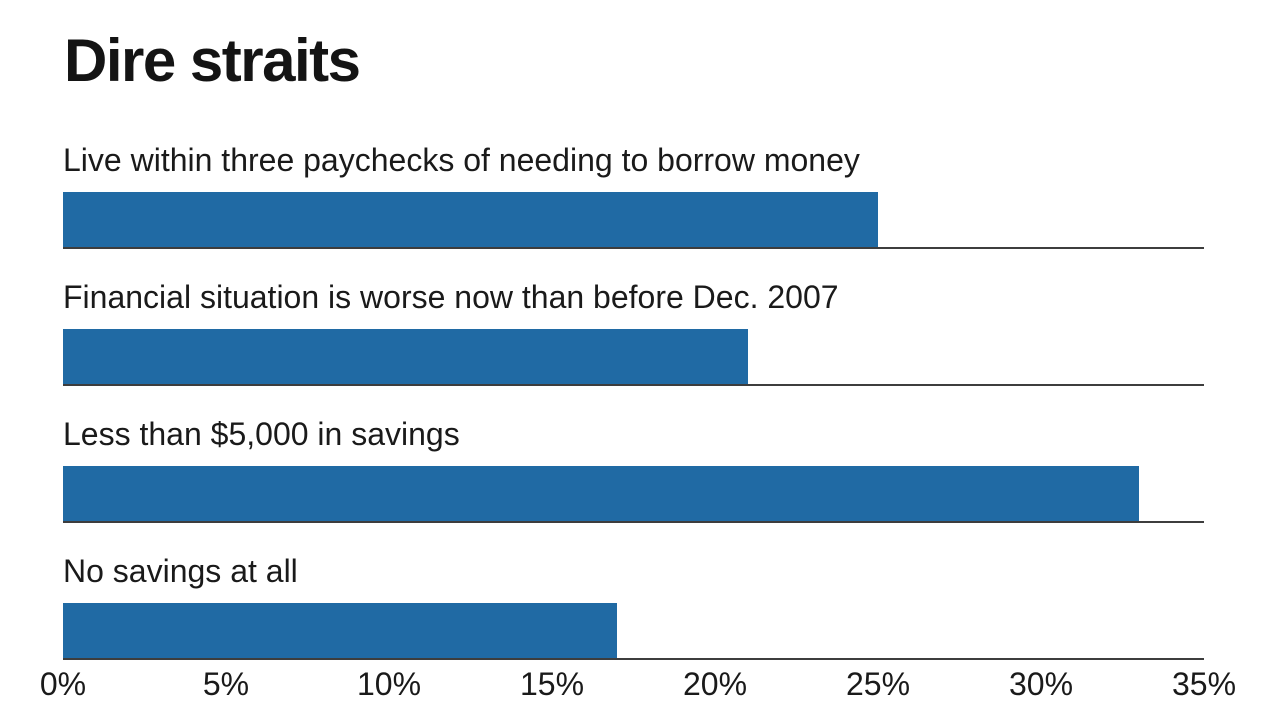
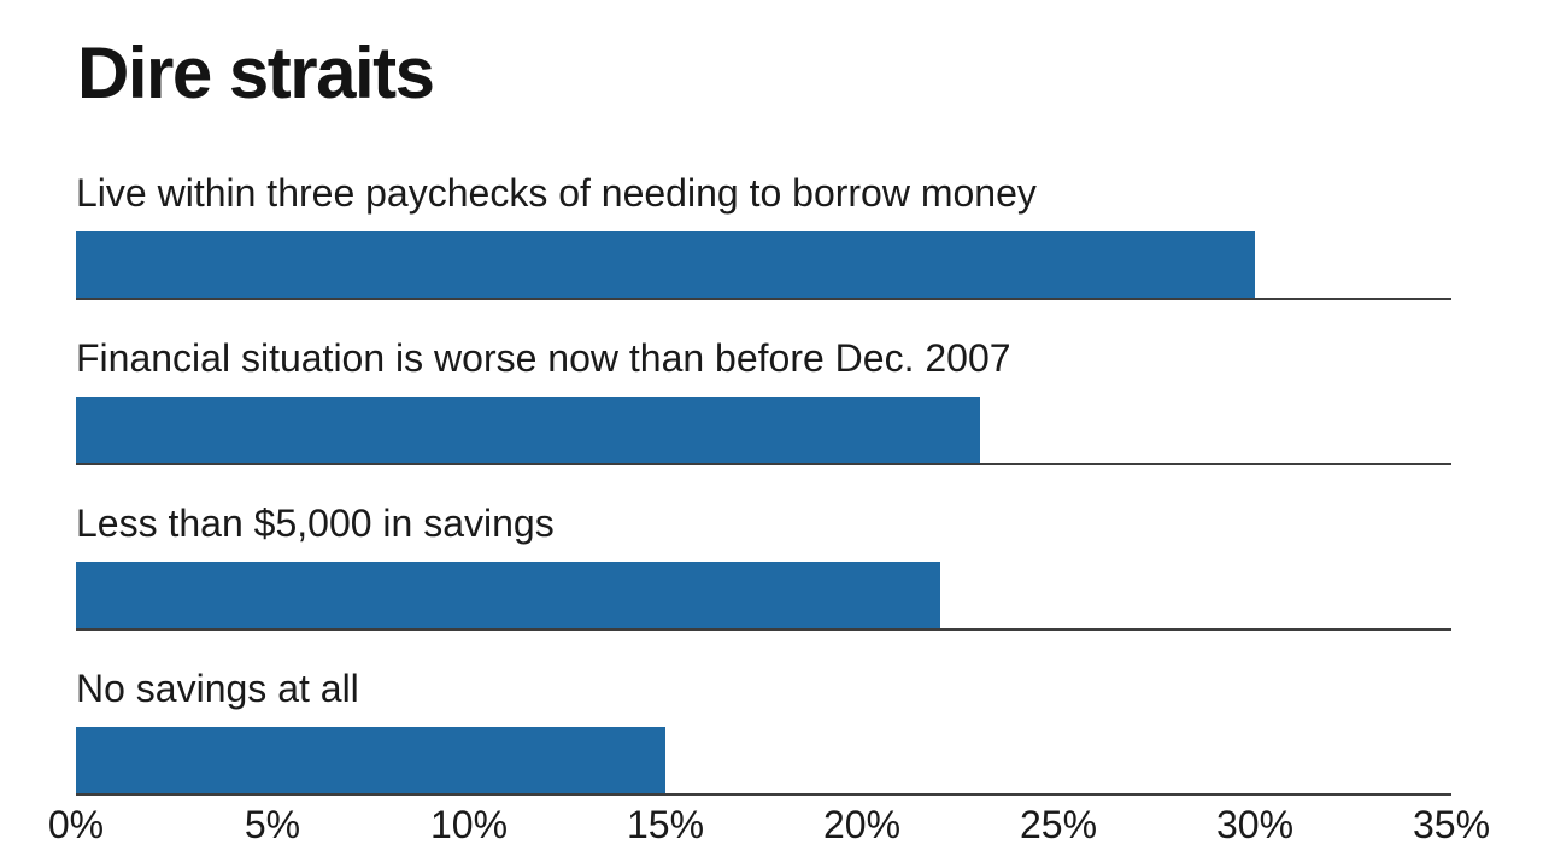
Live within three paychecks of needing to borrow money: 25% -> 30%
Financial situation is worse now than before Dec. 2007: 21% -> 23%
Less than $5,000 in savings: 33% -> 22%
No savings at all: 17% -> 15%
